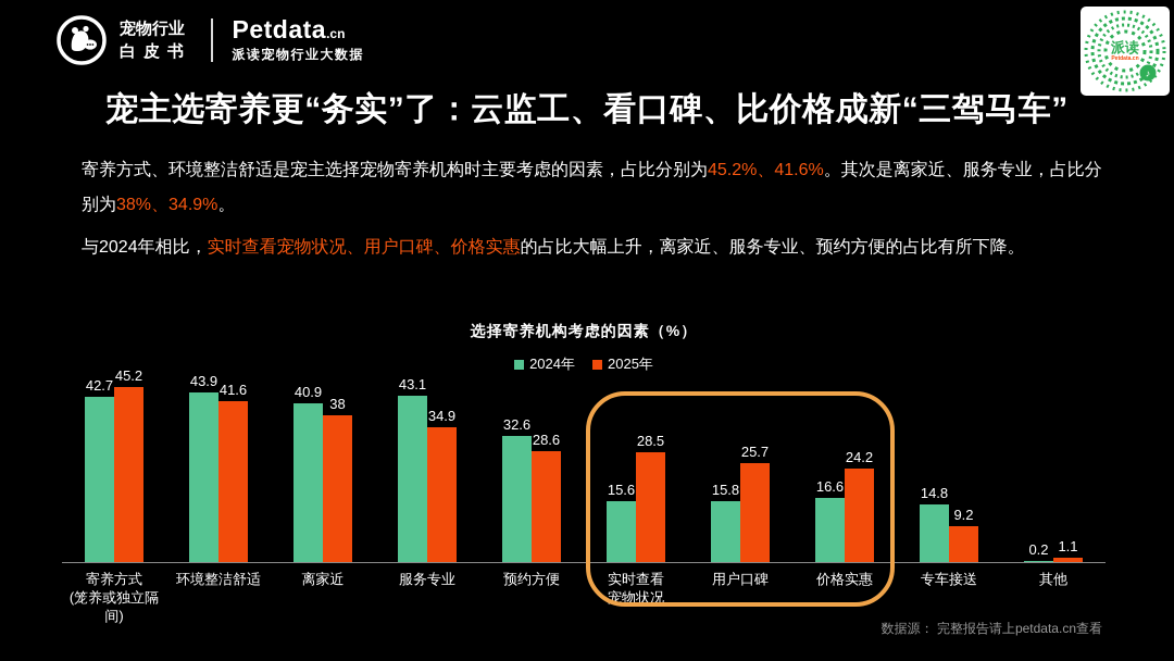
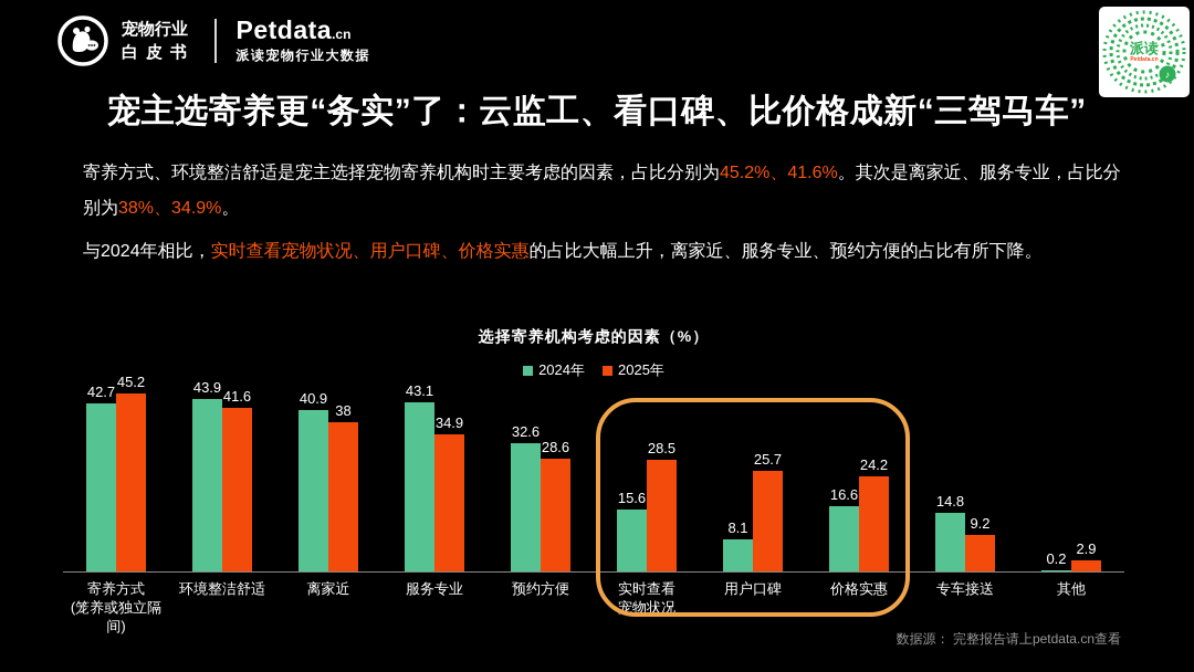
2024年/用户口碑: 15.8 -> 8.1
2025年/其他: 1.1 -> 2.9
